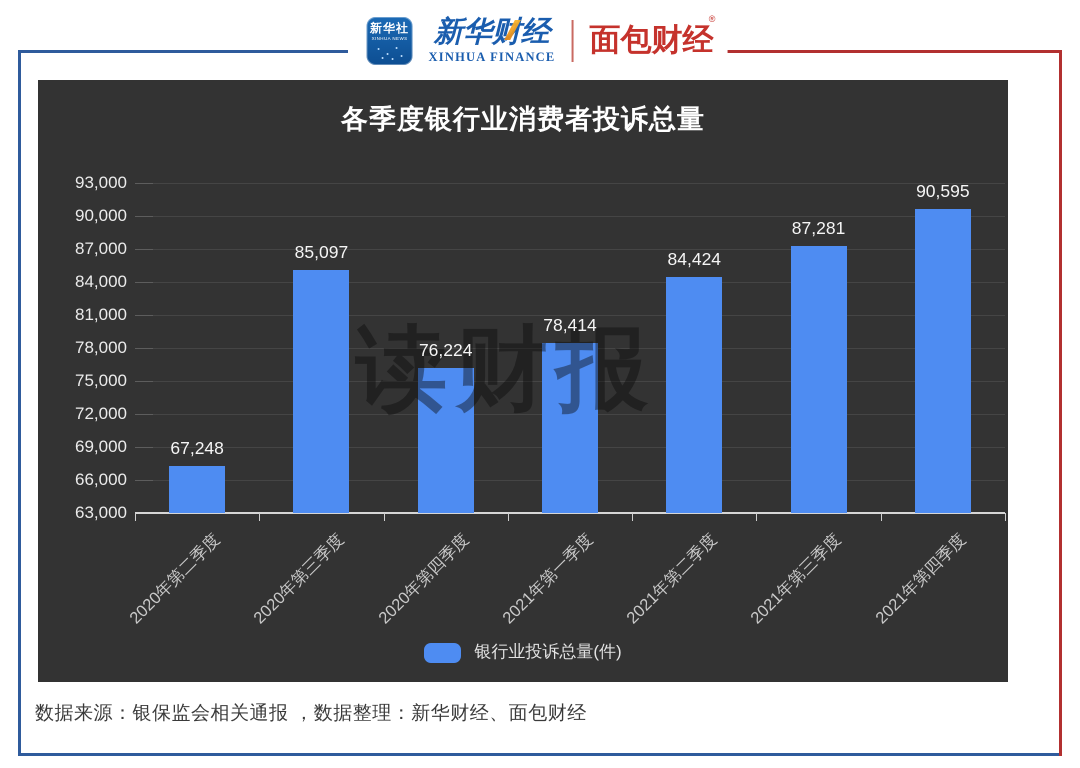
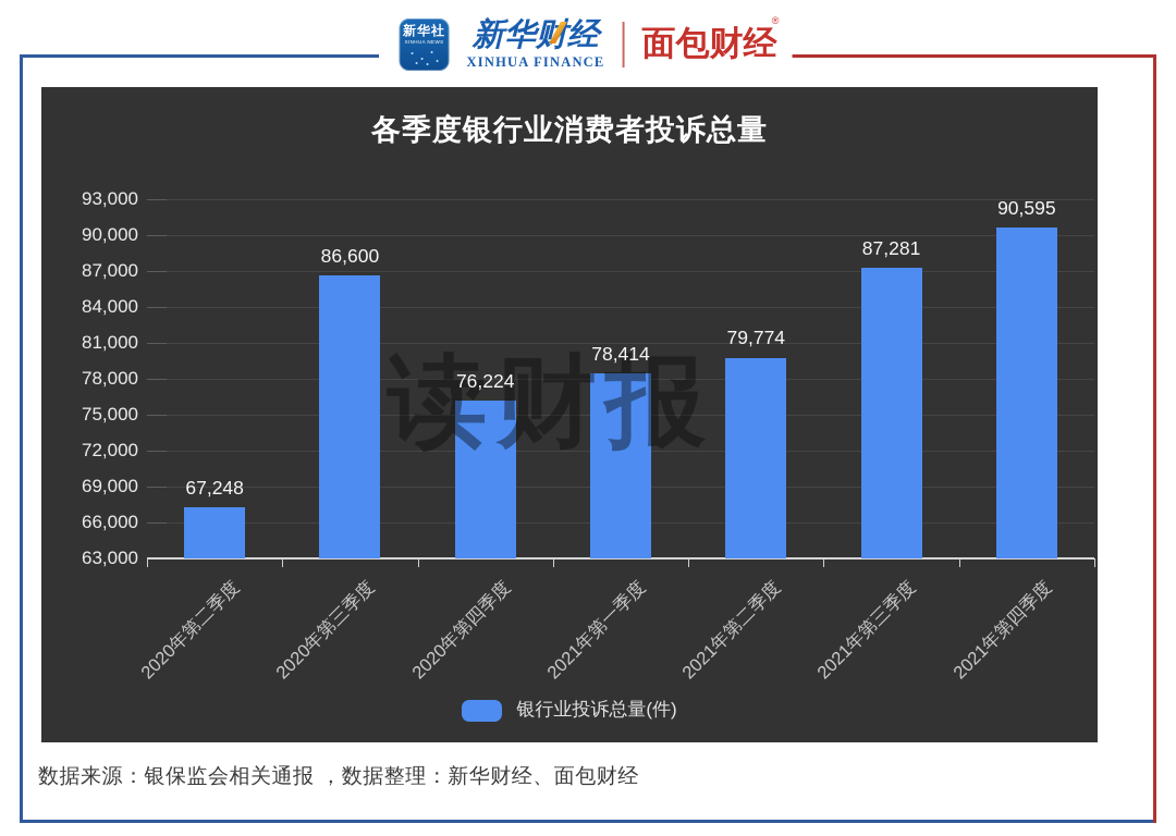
2020年第三季度: 85,097 -> 86,600
2021年第二季度: 84,424 -> 79,774
